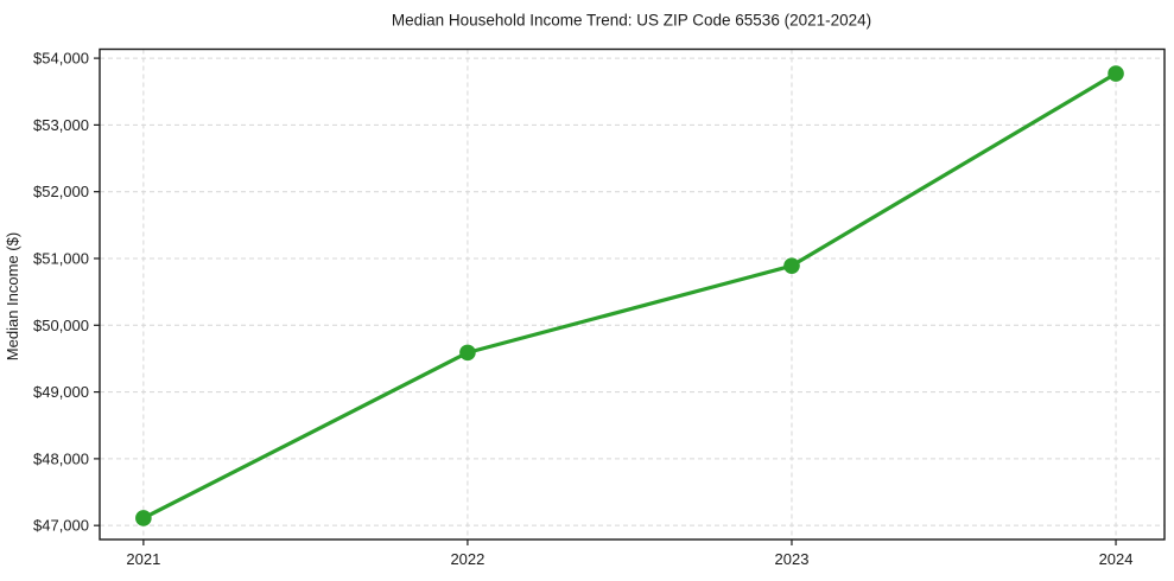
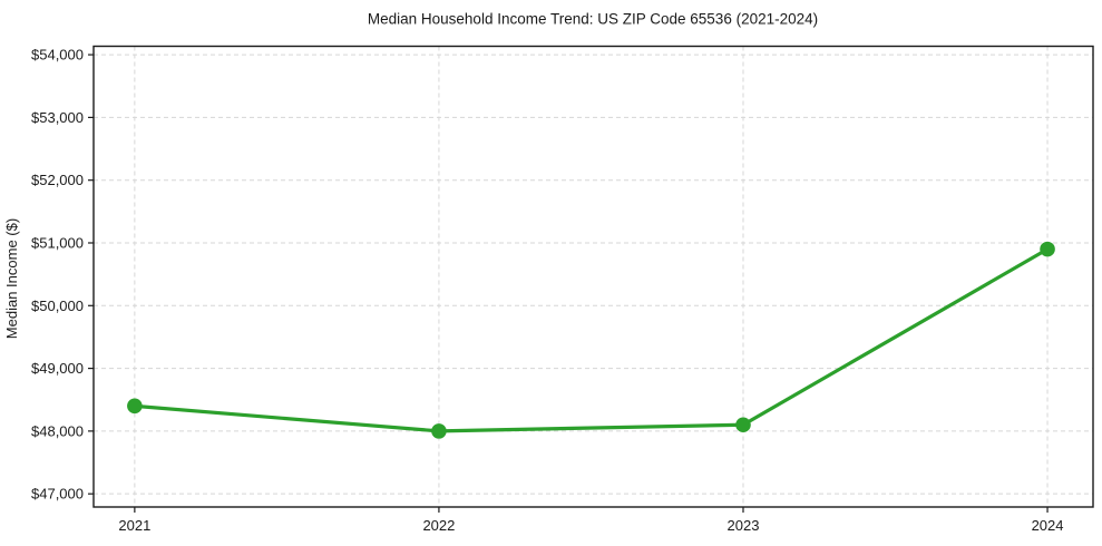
2021: $47100 -> $48400
2022: $49600 -> $48000
2023: $50900 -> $48100
2024: $53800 -> $50900
